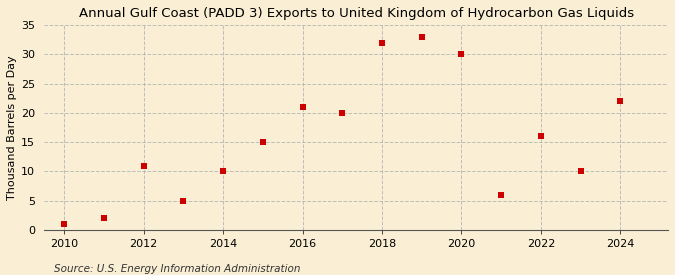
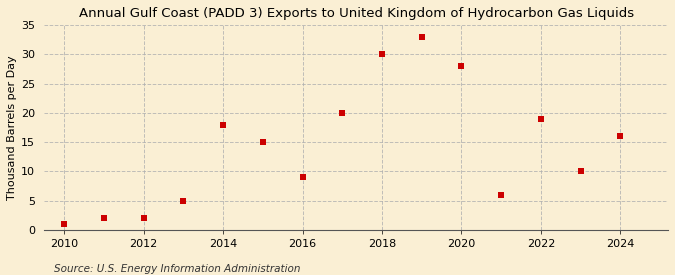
2012: 11 -> 2
2014: 10 -> 18
2016: 21 -> 9
2018: 32 -> 30
2020: 30 -> 28
2022: 16 -> 19
2024: 22 -> 16
